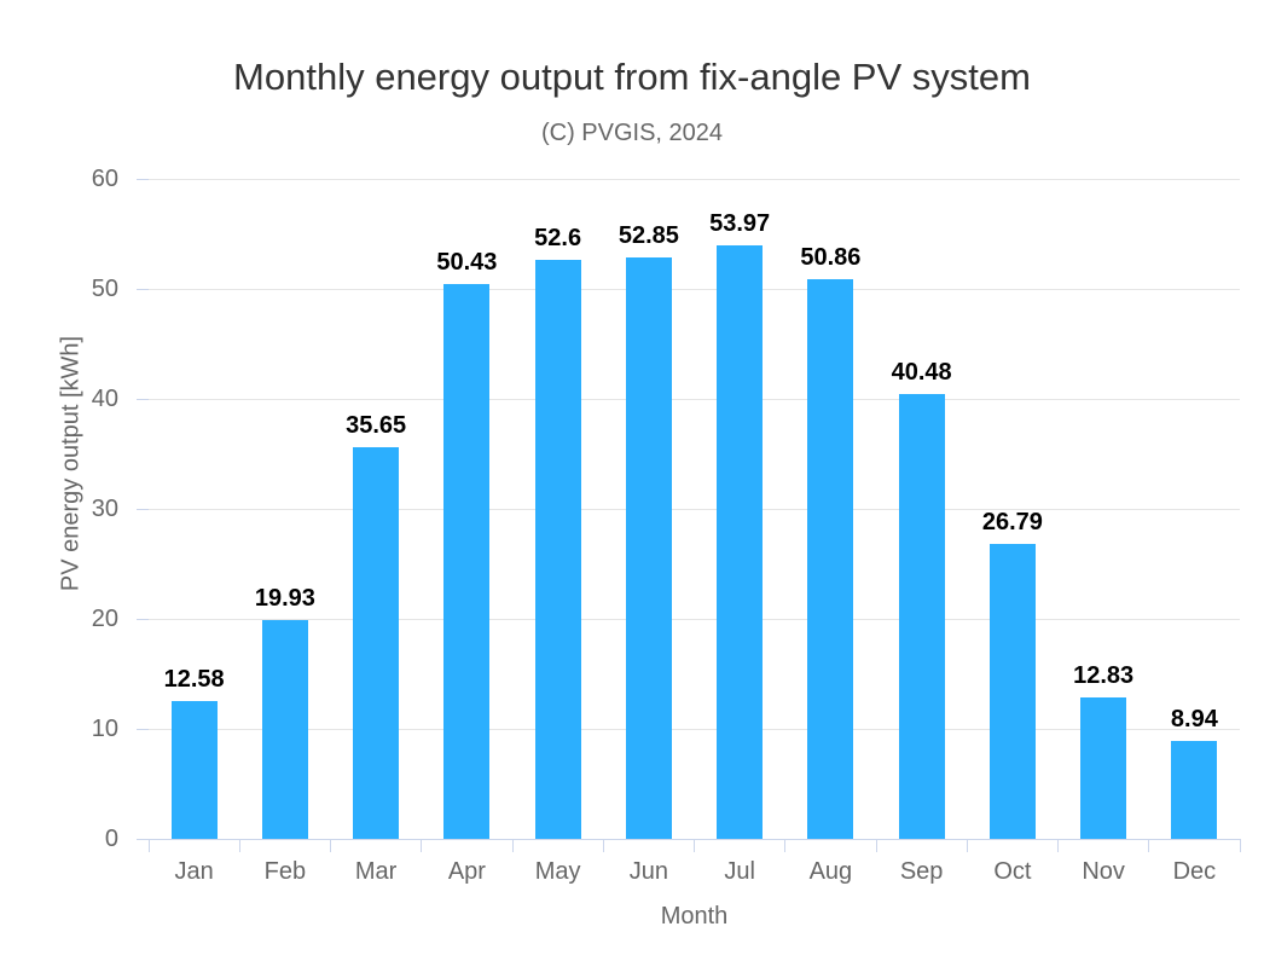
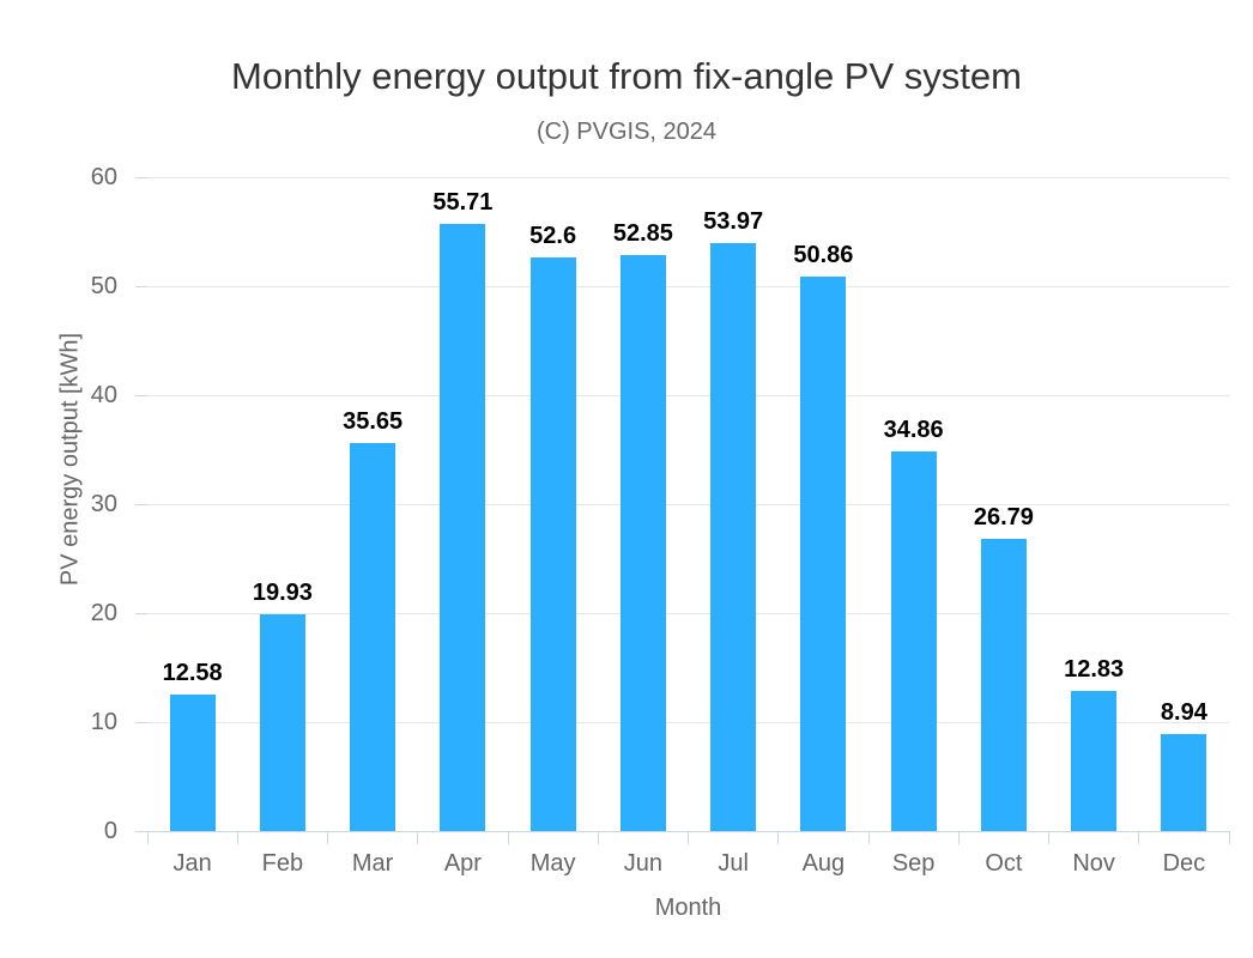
Apr: 50.43 -> 55.71
Sep: 40.48 -> 34.86
